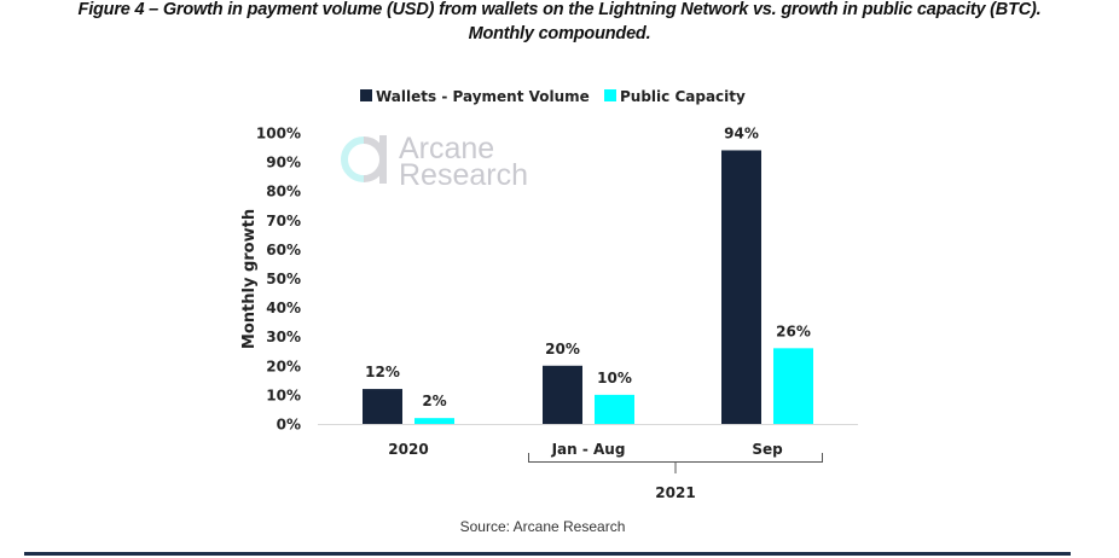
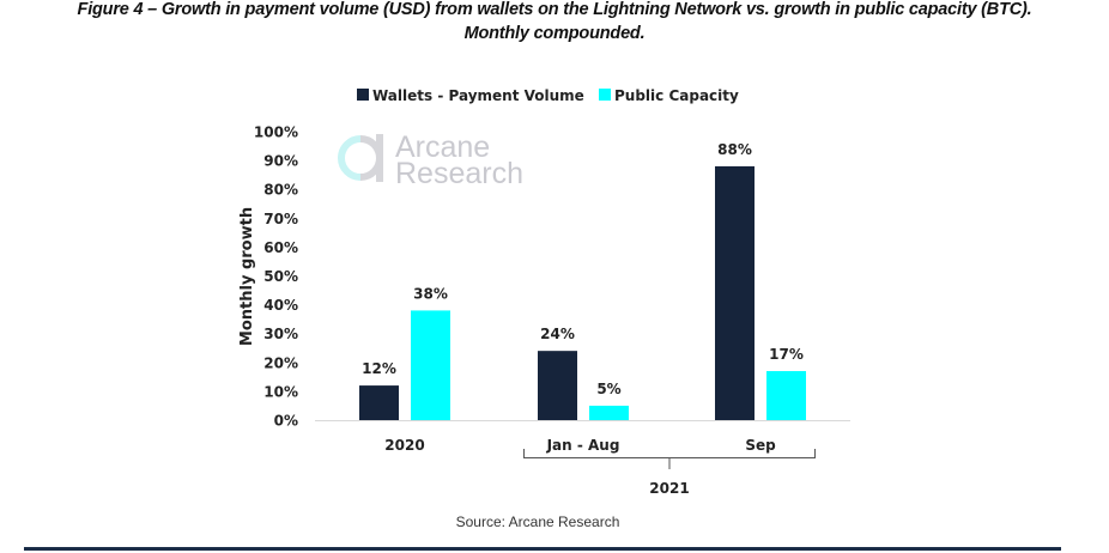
Public Capacity/2020: 2% -> 38%
Wallets - Payment Volume/Jan - Aug: 20% -> 24%
Public Capacity/Jan - Aug: 10% -> 5%
Wallets - Payment Volume/Sep: 94% -> 88%
Public Capacity/Sep: 26% -> 17%
